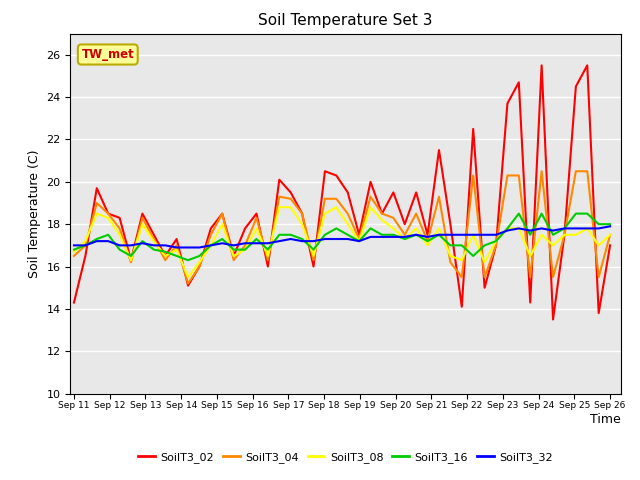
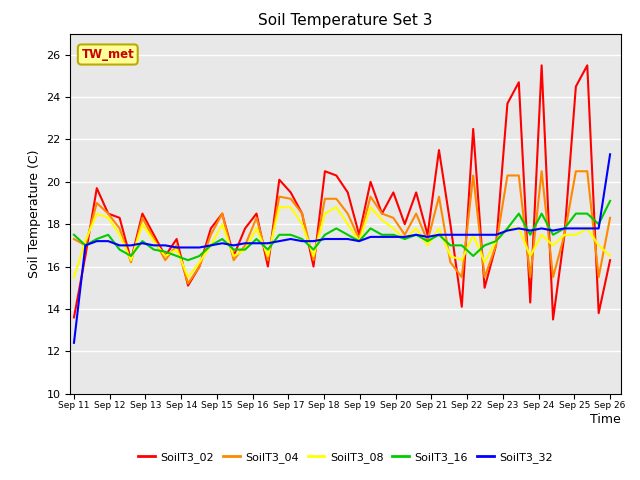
SoilT3_02/Sep 11: 14.3 -> 13.6
SoilT3_04/Sep 11: 16.5 -> 17.3
SoilT3_08/Sep 11: 16.7 -> 15.5
SoilT3_16/Sep 11: 16.8 -> 17.5
SoilT3_32/Sep 11: 17.0 -> 12.4
SoilT3_02/Sep 26: 17.0 -> 16.3
SoilT3_04/Sep 26: 17.5 -> 18.3
SoilT3_08/Sep 26: 17.5 -> 16.5
SoilT3_16/Sep 26: 18.0 -> 19.1
SoilT3_32/Sep 26: 17.9 -> 21.3
